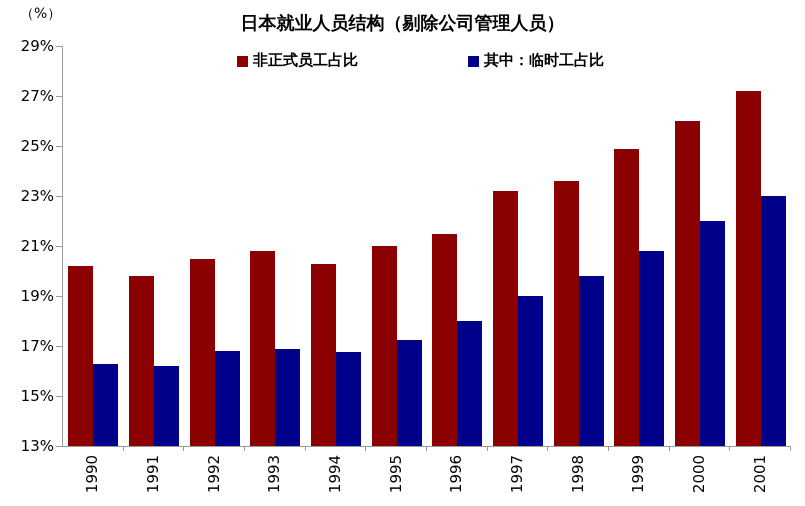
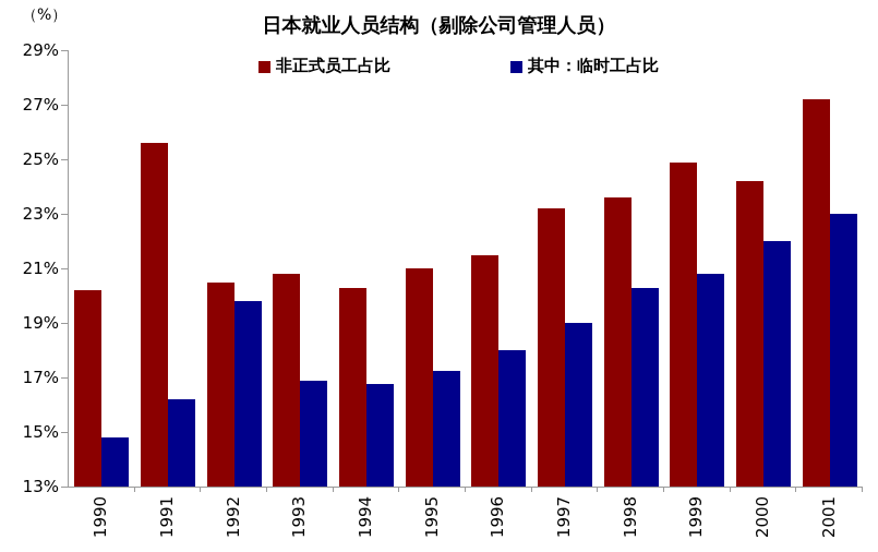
其中：临时工占比/1990: 16.3% -> 14.8%
非正式员工占比/1991: 19.8% -> 25.6%
其中：临时工占比/1992: 16.8% -> 19.8%
其中：临时工占比/1998: 19.8% -> 20.3%
非正式员工占比/2000: 26.0% -> 24.2%
